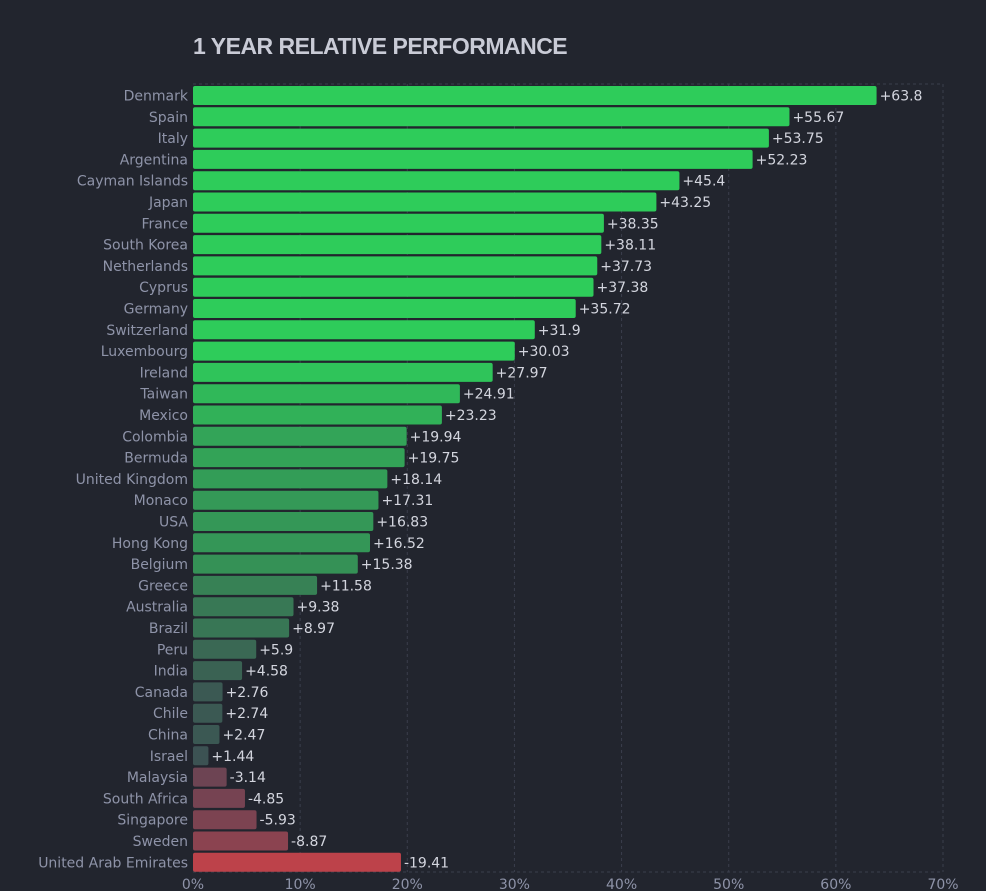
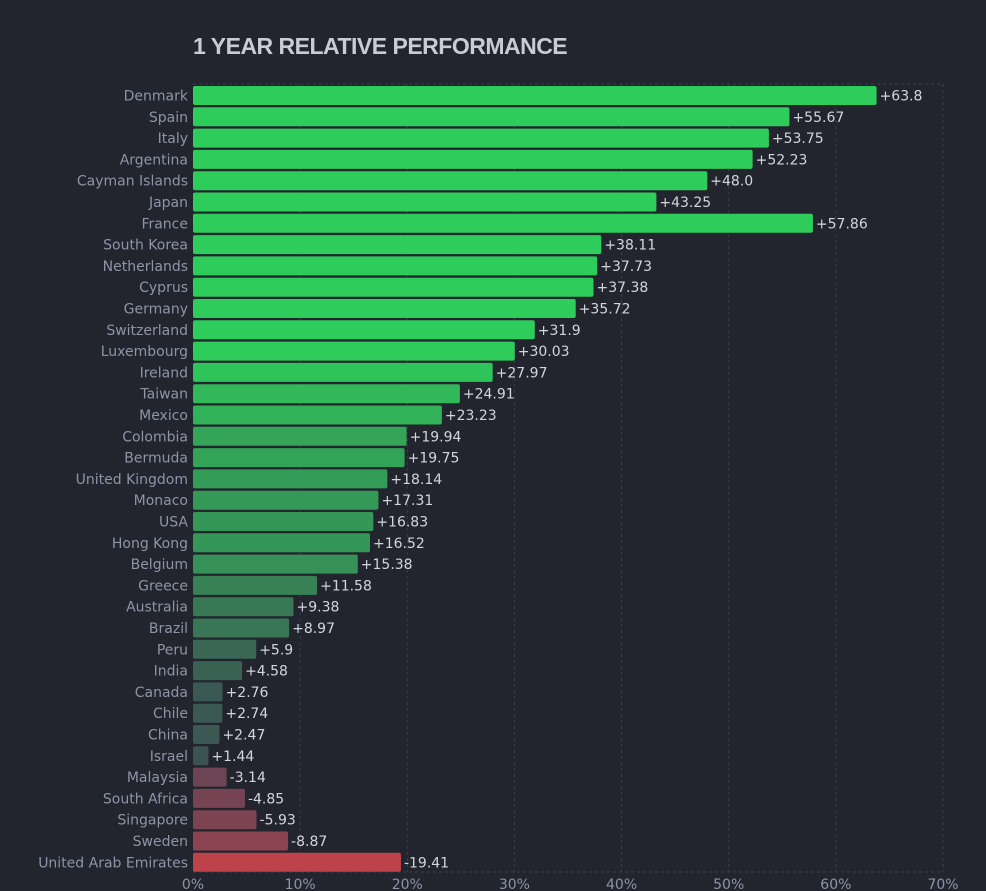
Cayman Islands: +45.4 -> +48.0
France: +38.35 -> +57.86
